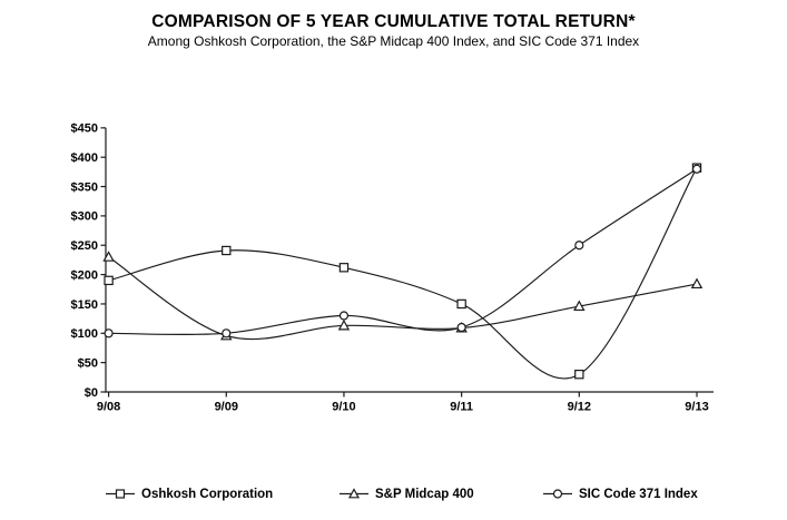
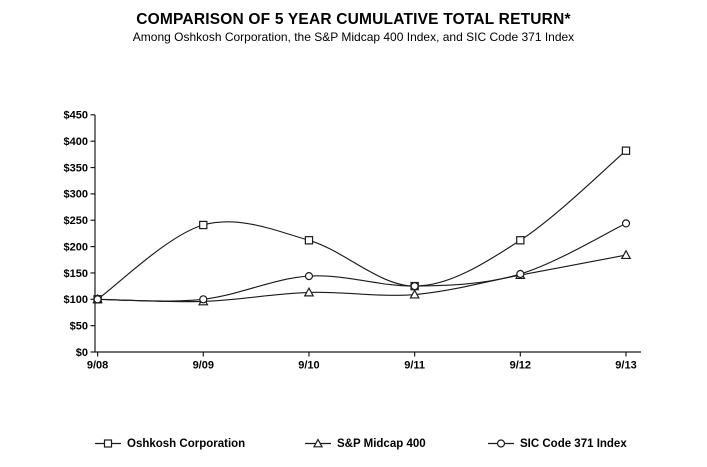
Oshkosh Corporation/9/08: $190 -> $100
S&P Midcap 400/9/08: $230 -> $100
SIC Code 371 Index/9/10: $130 -> $140
Oshkosh Corporation/9/11: $150 -> $120
SIC Code 371 Index/9/11: $110 -> $120
Oshkosh Corporation/9/12: $30 -> $210
SIC Code 371 Index/9/12: $250 -> $150
SIC Code 371 Index/9/13: $380 -> $240
